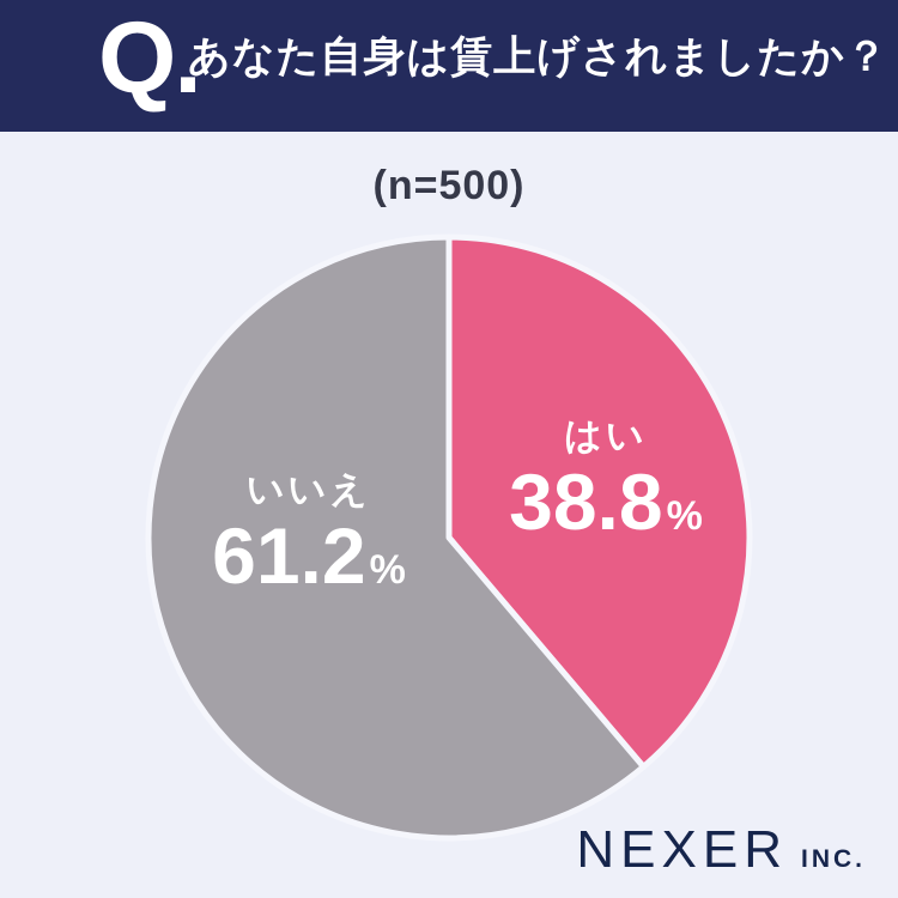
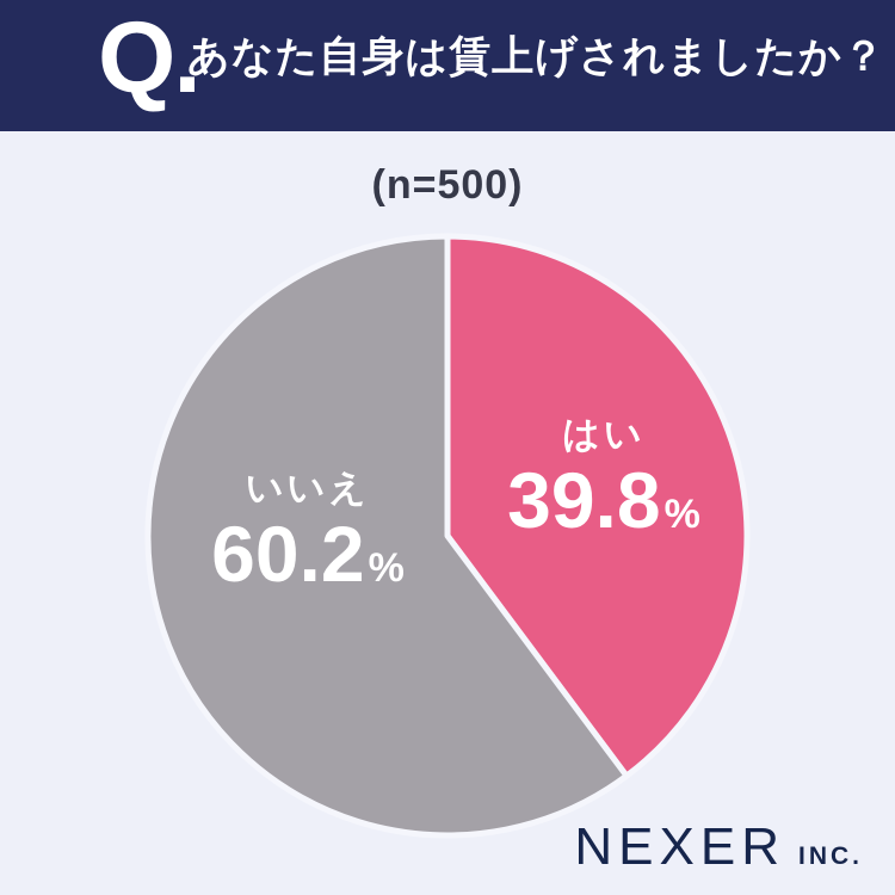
はい: 38.8 -> 39.8
いいえ: 61.2 -> 60.2
